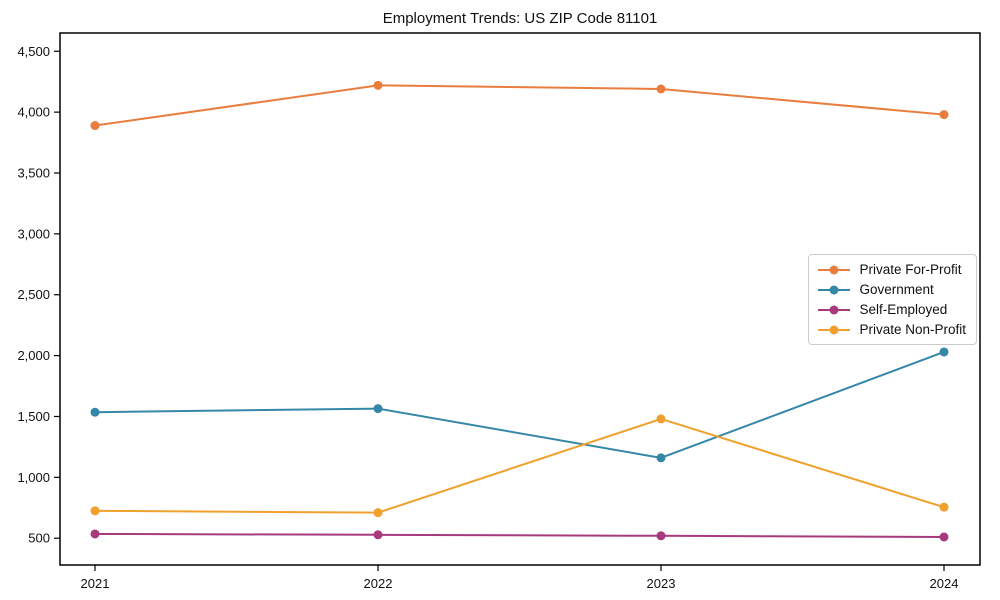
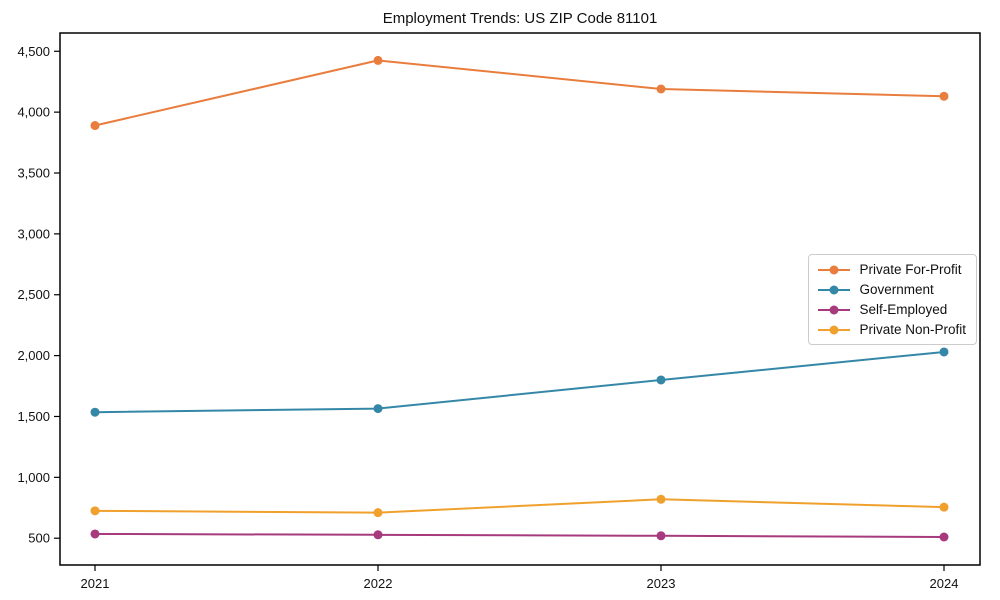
Private For-Profit/2022: 4220 -> 4420
Government/2023: 1160 -> 1800
Private Non-Profit/2023: 1480 -> 820
Private For-Profit/2024: 3980 -> 4130
